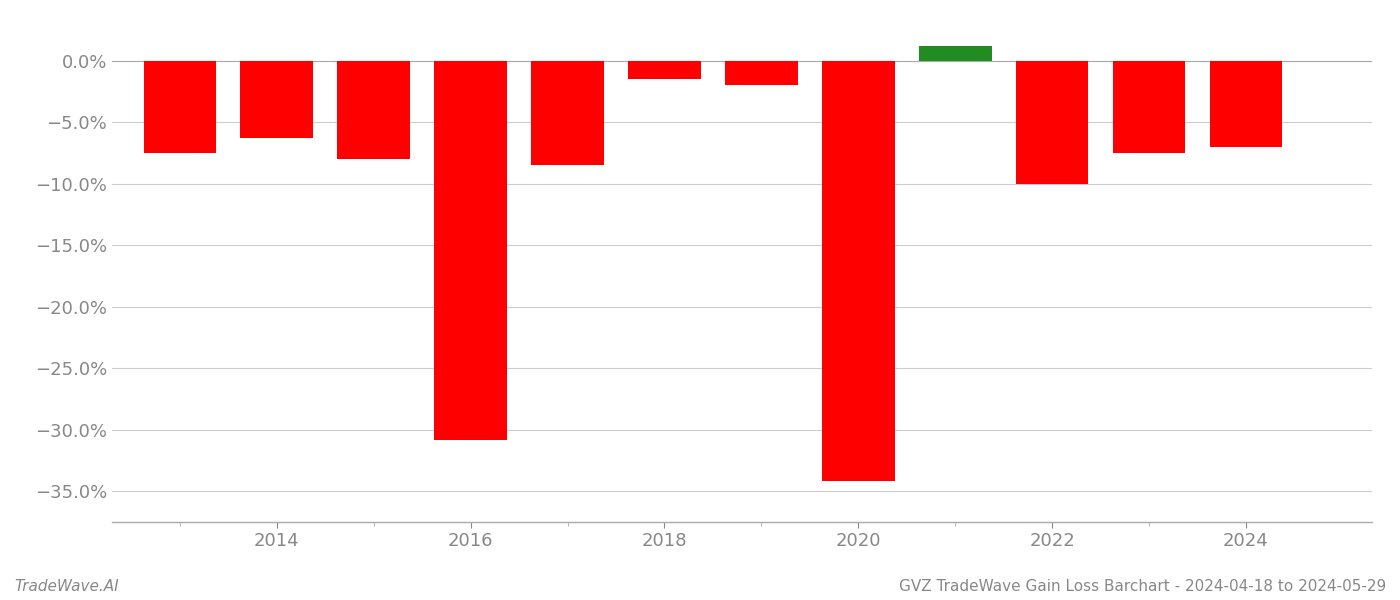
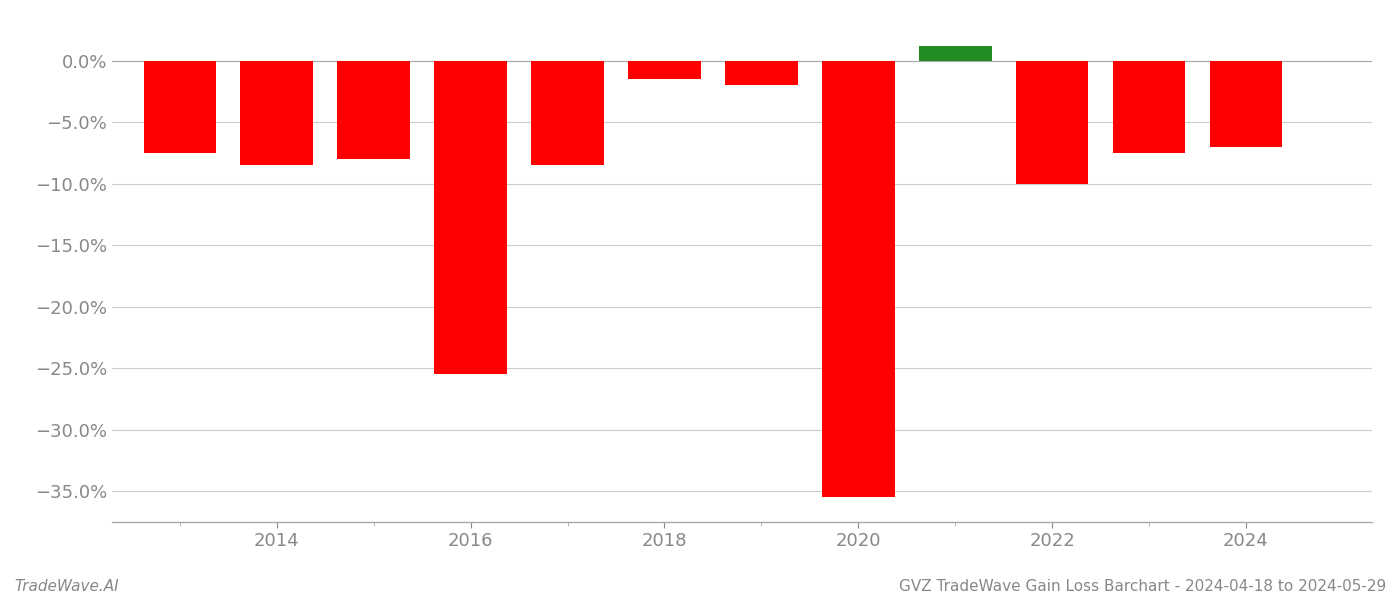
2014: -6.3% -> -8.5%
2016: -30.8% -> -25.5%
2020: -34.2% -> -35.5%
